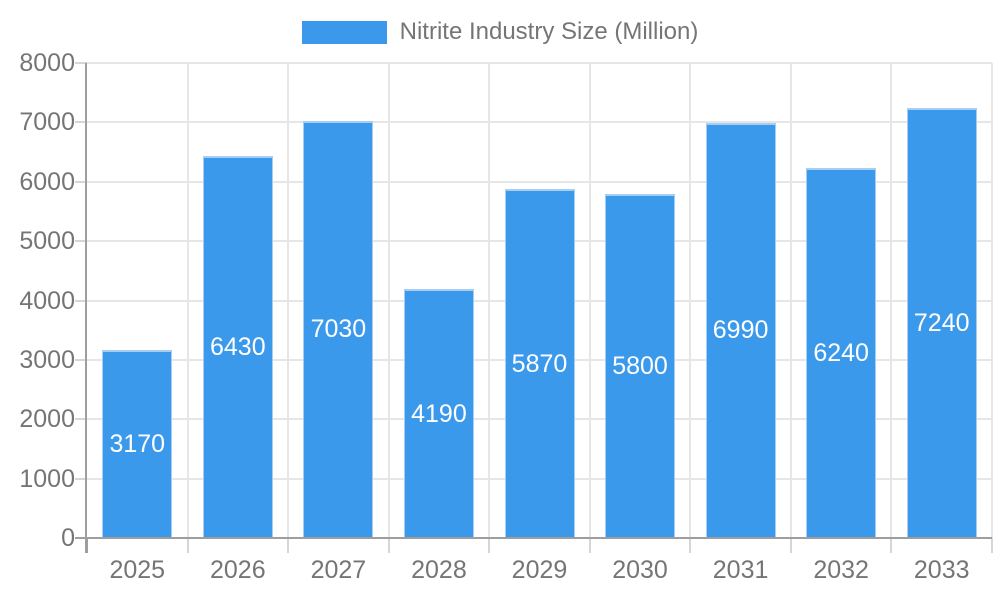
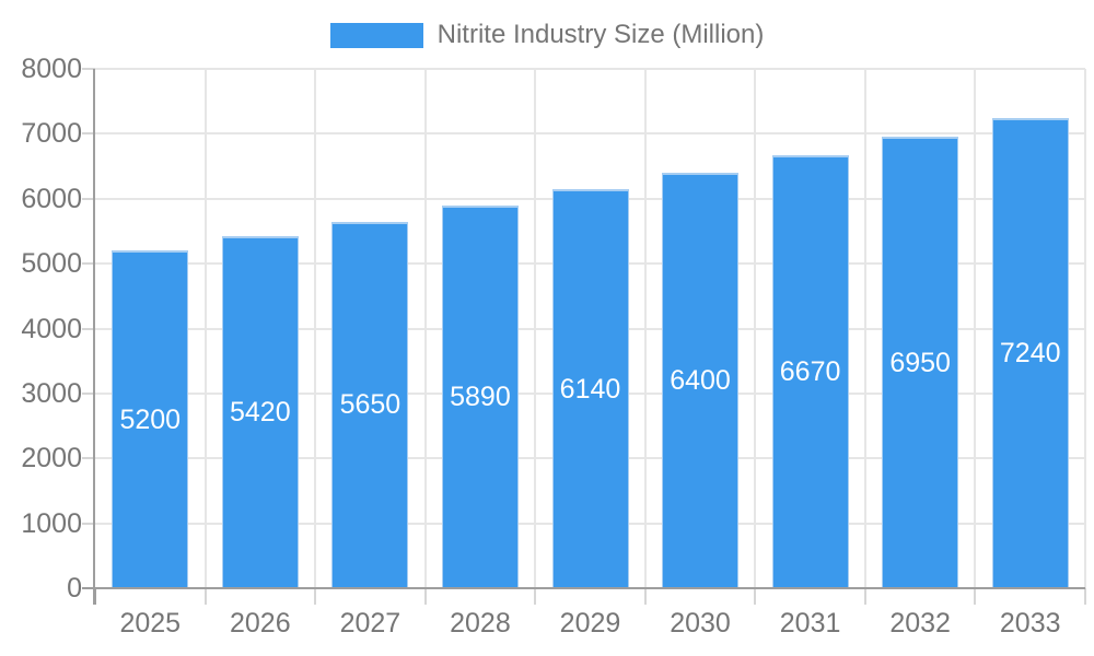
2025: 3170 -> 5200
2026: 6430 -> 5420
2027: 7030 -> 5650
2028: 4190 -> 5890
2029: 5870 -> 6140
2030: 5800 -> 6400
2031: 6990 -> 6670
2032: 6240 -> 6950
